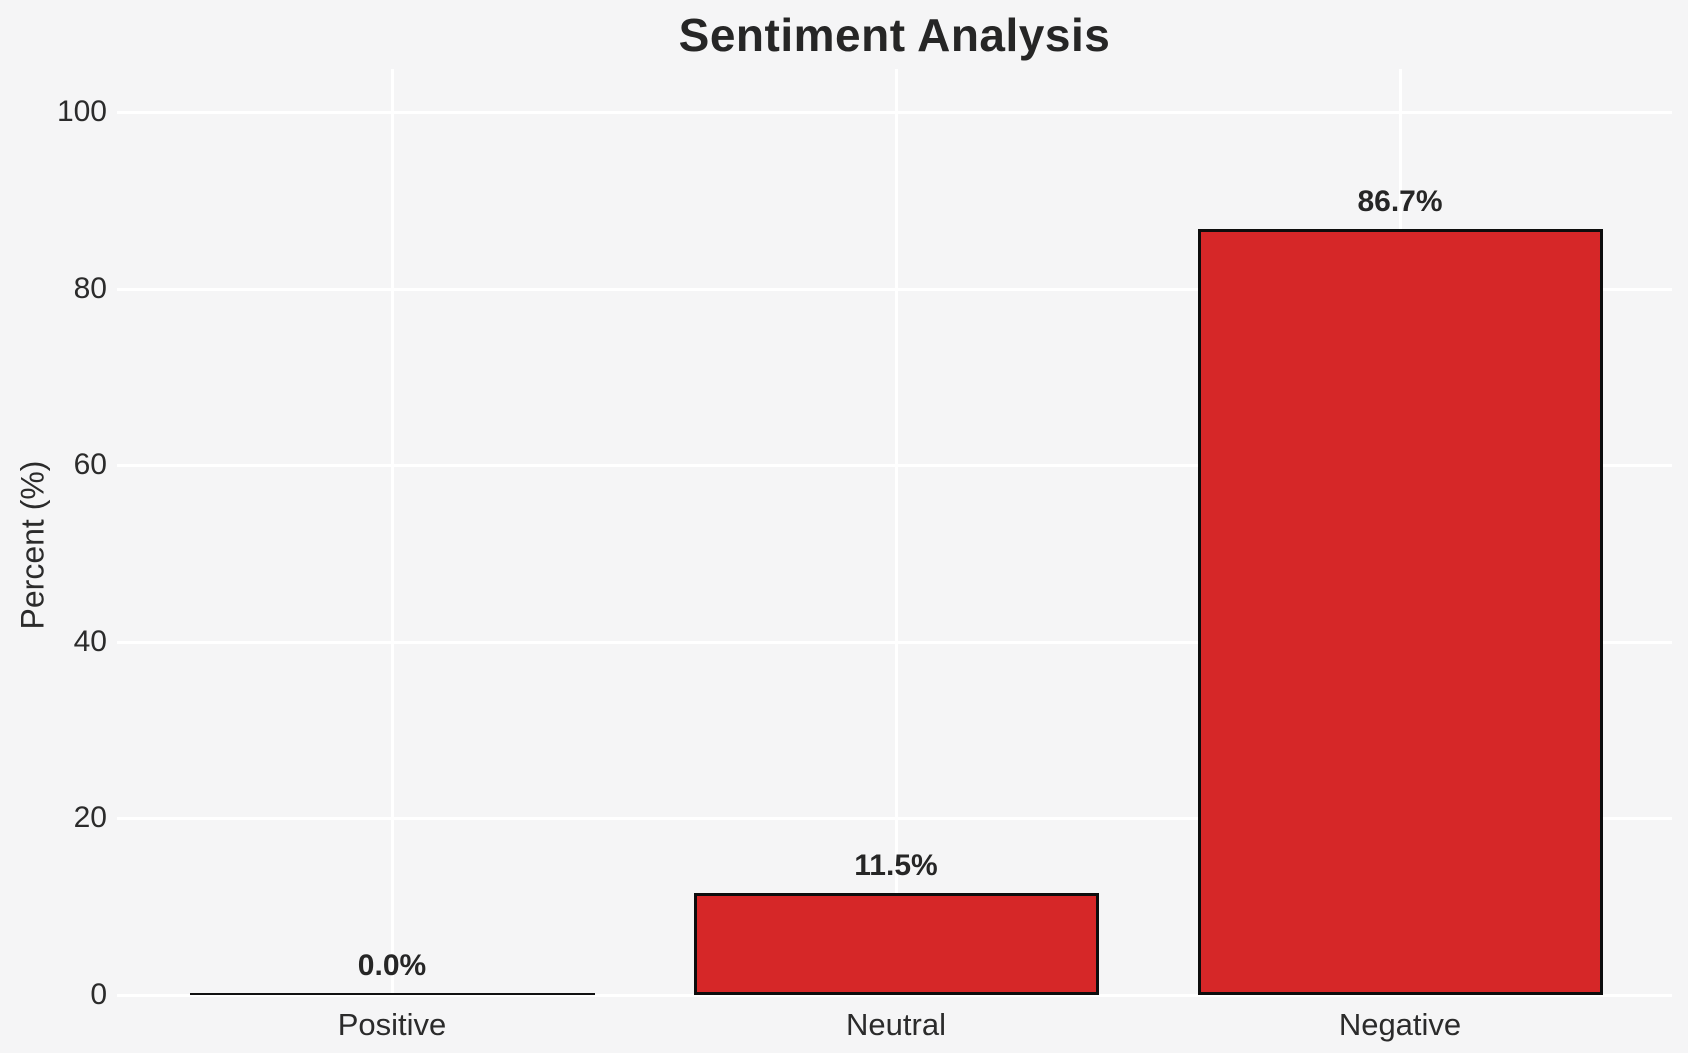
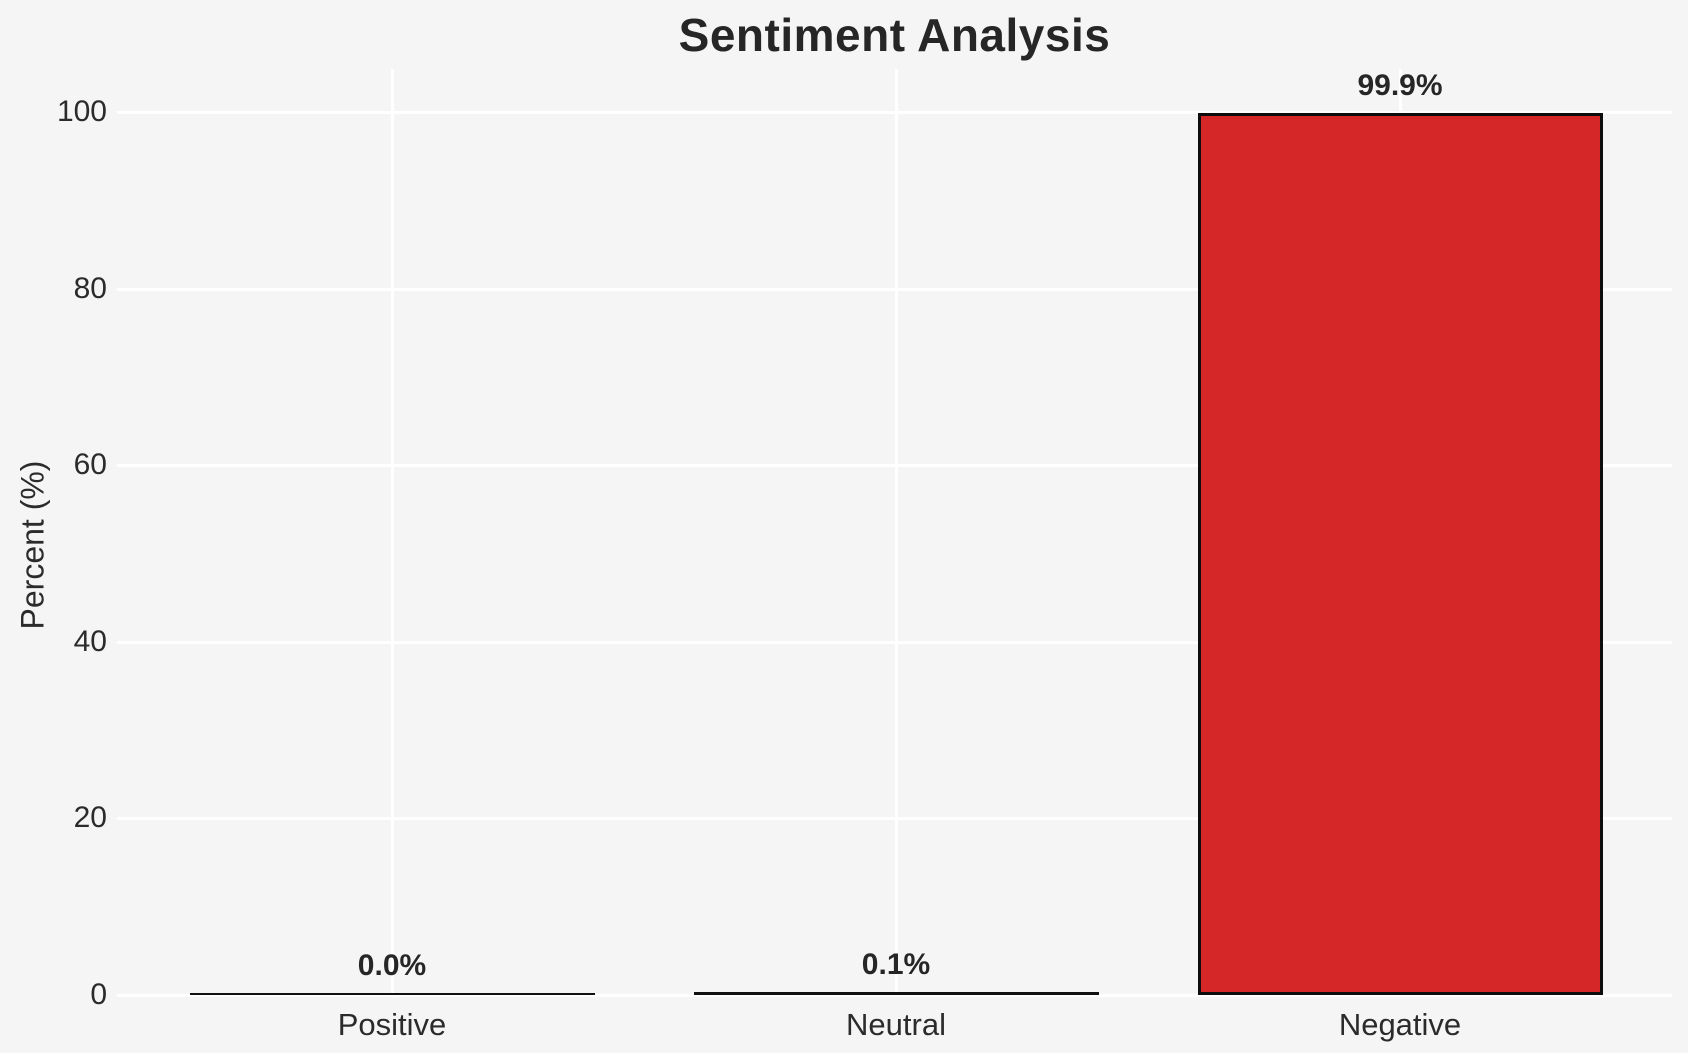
Neutral: 11.5% -> 0.1%
Negative: 86.7% -> 99.9%
